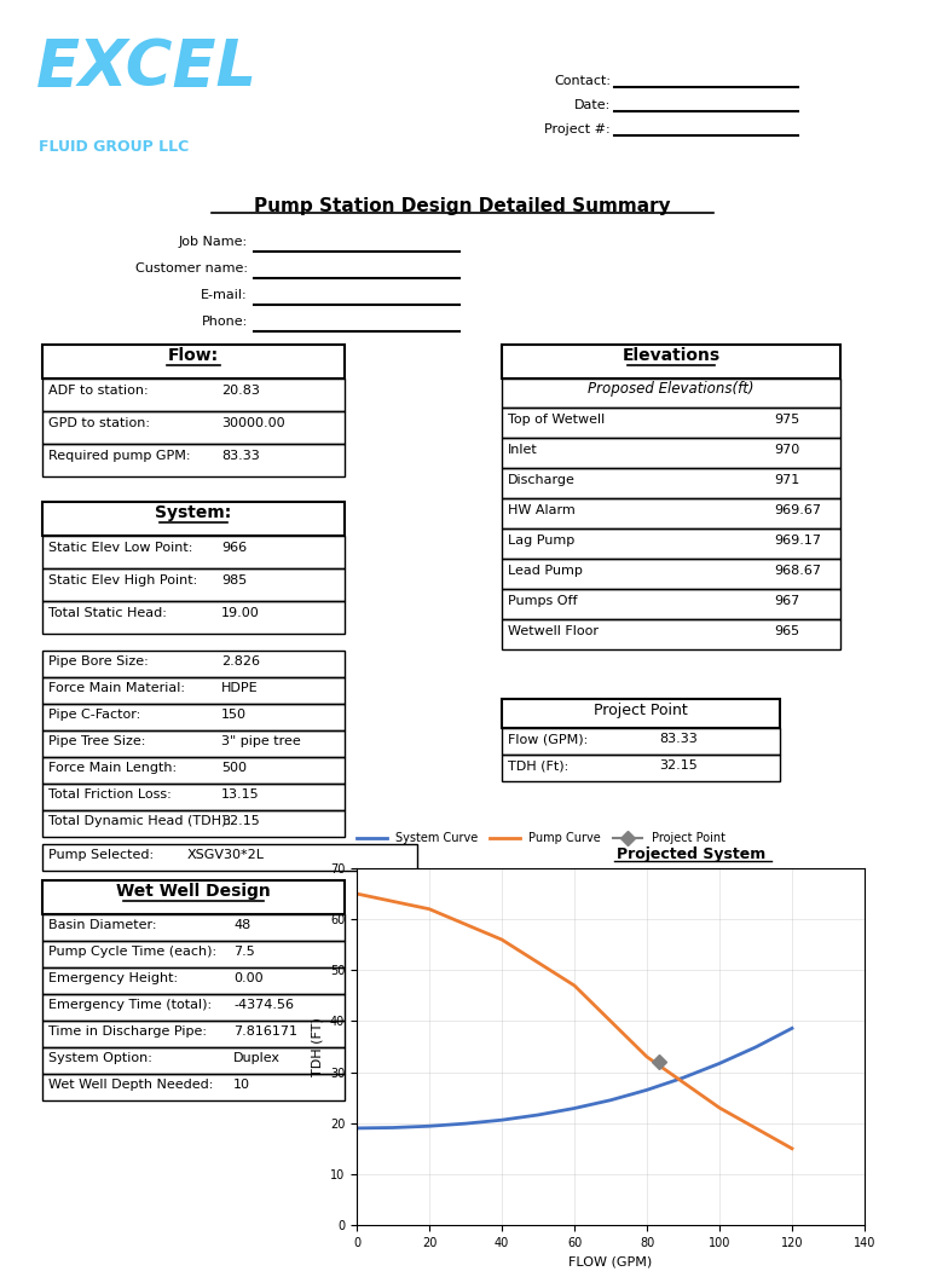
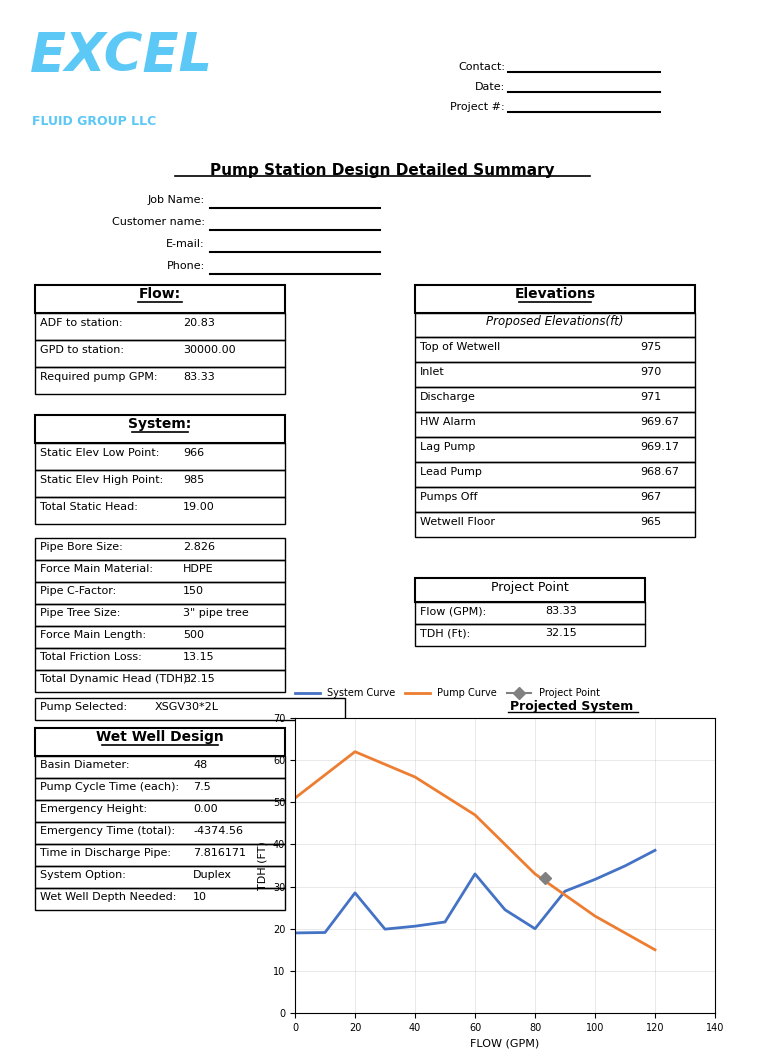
Pump Curve/0: 65 -> 51
System Curve/20: 19.4 -> 28.5
System Curve/60: 22.9 -> 33.0
System Curve/80: 26.5 -> 20.0
